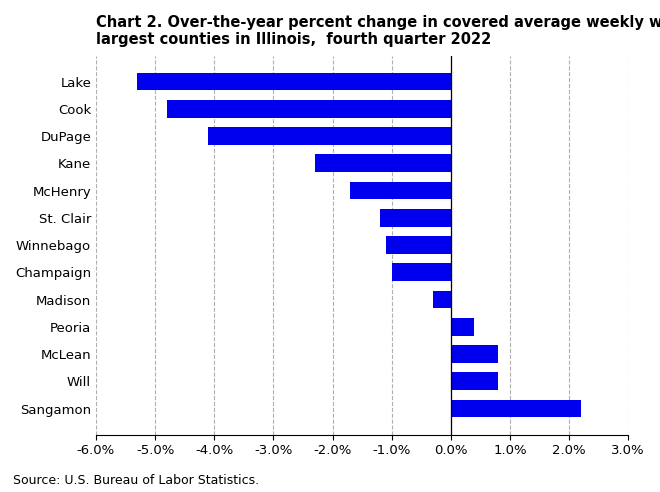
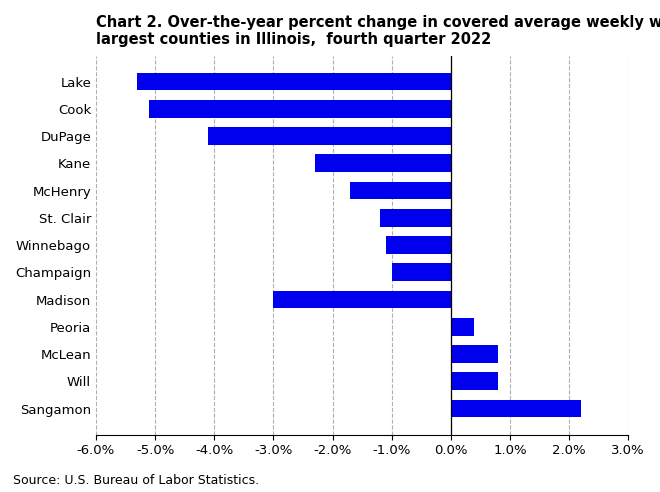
Cook: -4.8% -> -5.1%
Madison: -0.3% -> -3.0%
